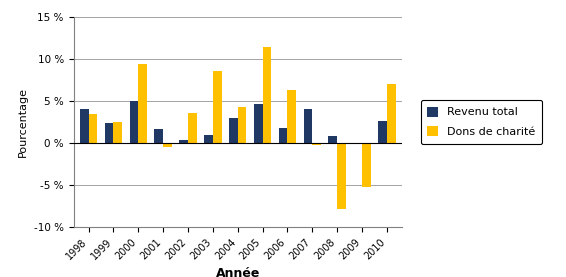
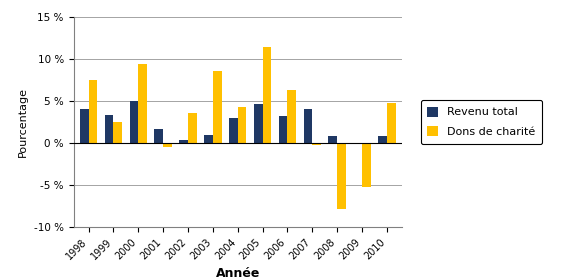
Dons de charité/1998: 3.4 % -> 7.5 %
Revenu total/1999: 2.4 % -> 3.3 %
Revenu total/2006: 1.8 % -> 3.2 %
Revenu total/2010: 2.6 % -> 0.8 %
Dons de charité/2010: 7.0 % -> 4.7 %
